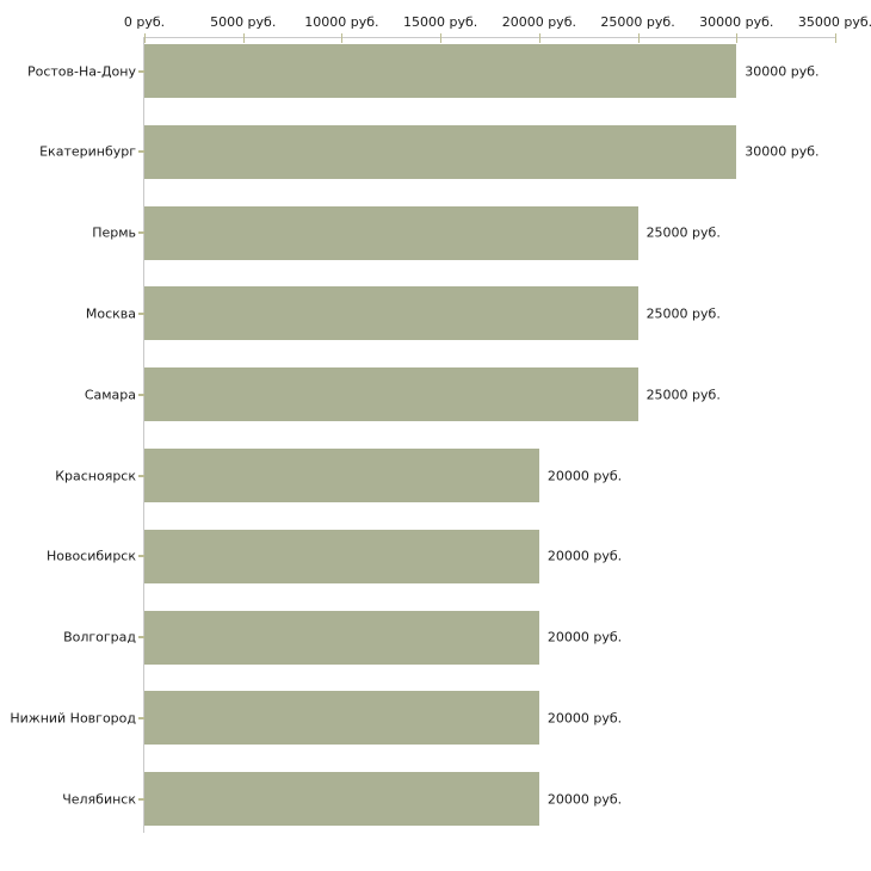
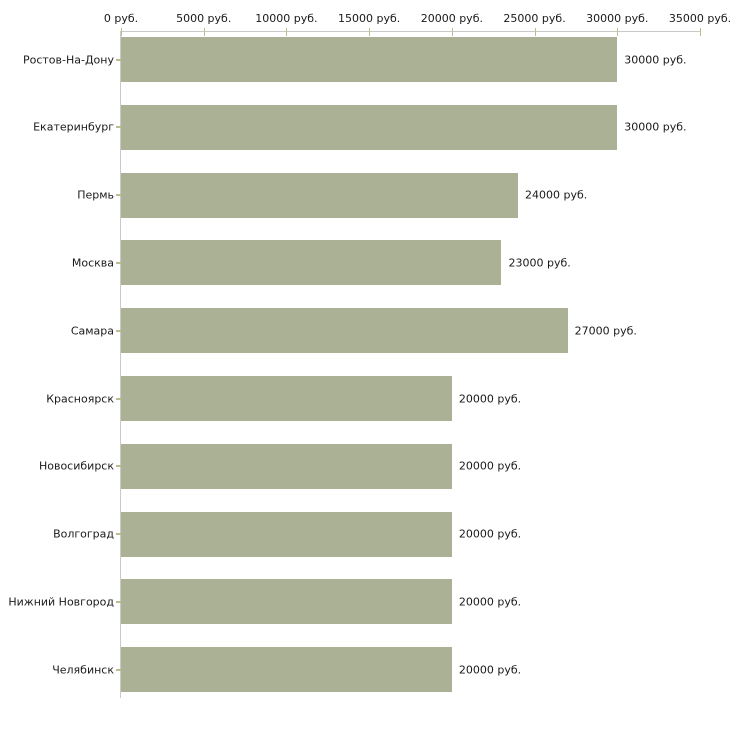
Пермь: 25000 -> 24000
Москва: 25000 -> 23000
Самара: 25000 -> 27000
